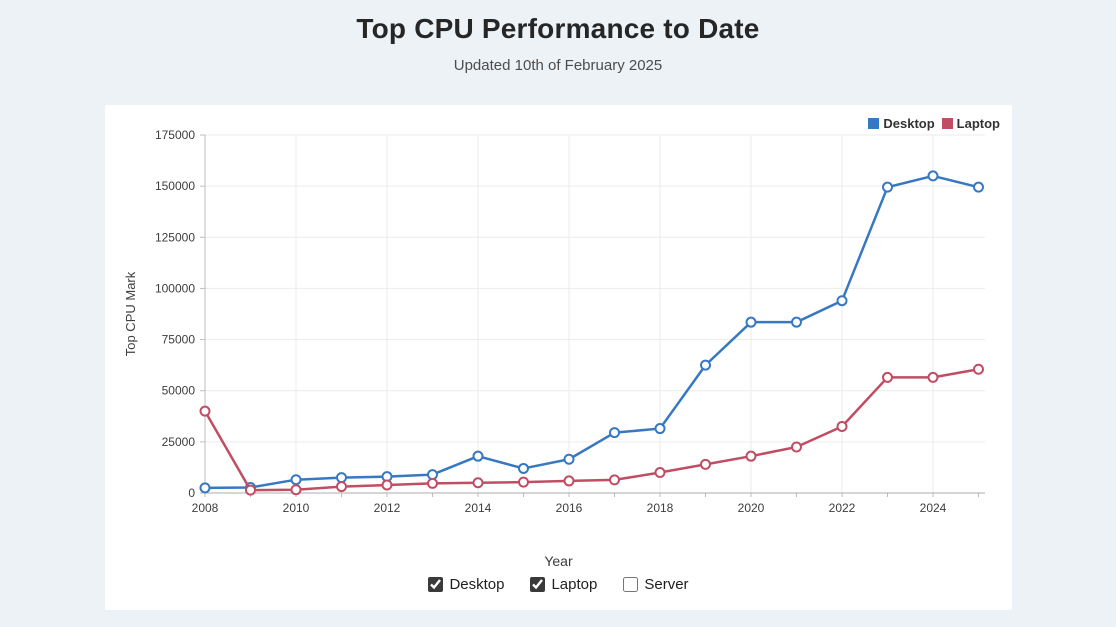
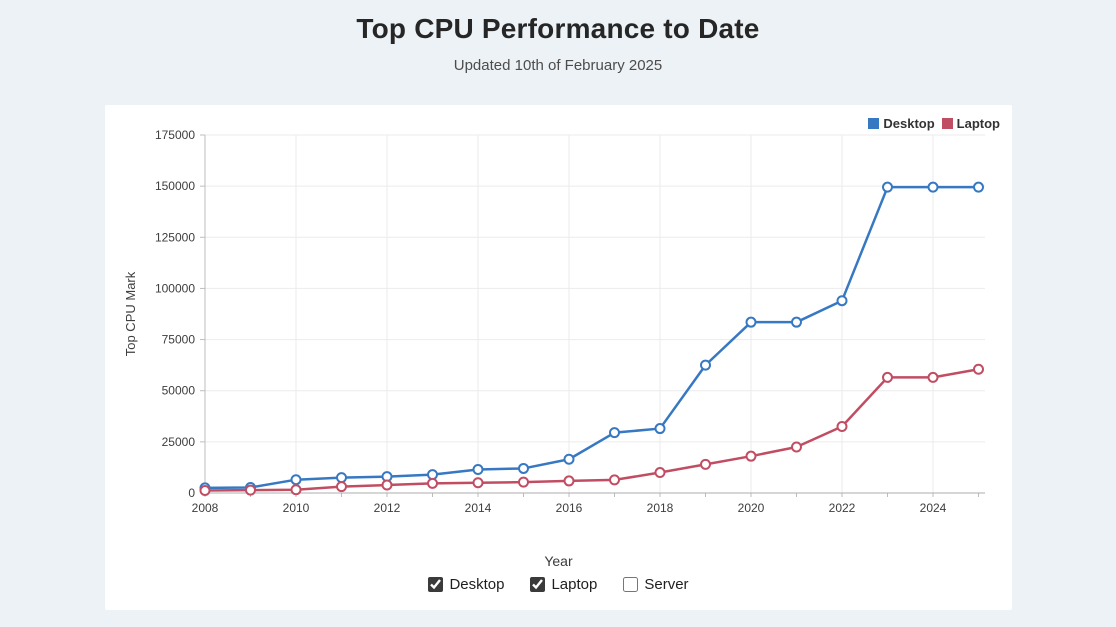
Laptop/2008: 40000 -> 1000
Desktop/2014: 18000 -> 12000
Desktop/2024: 155000 -> 150000
